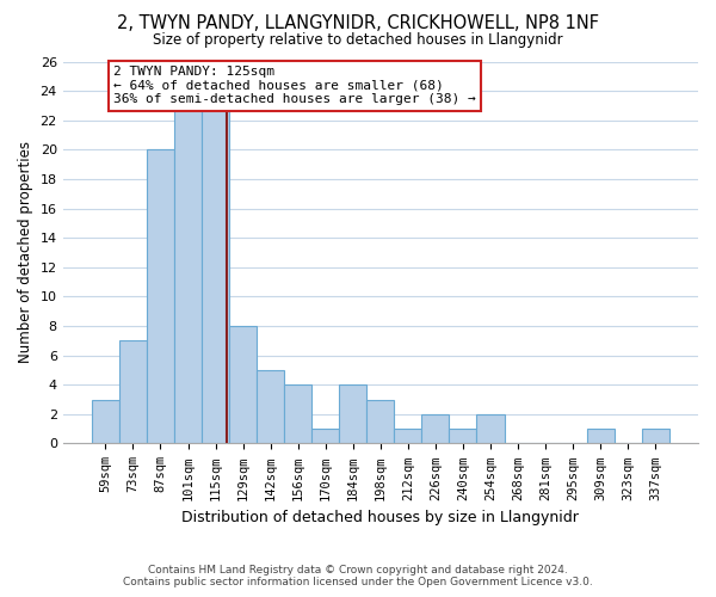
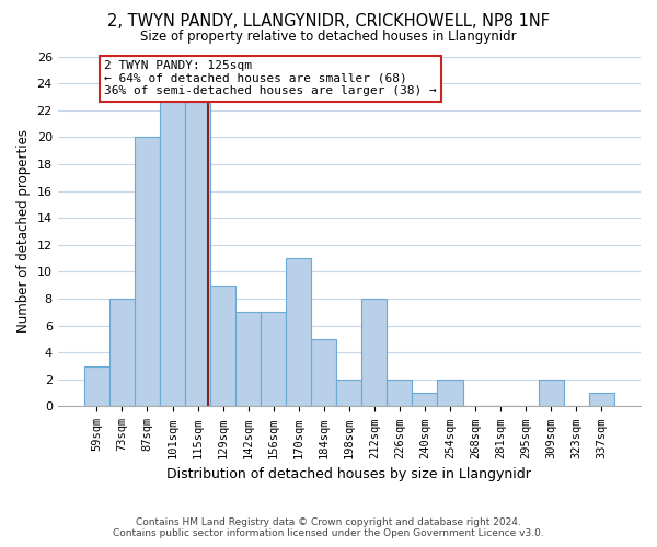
73sqm: 7 -> 8
129sqm: 8 -> 9
142sqm: 5 -> 7
156sqm: 4 -> 7
170sqm: 1 -> 11
184sqm: 4 -> 5
198sqm: 3 -> 2
212sqm: 1 -> 8
309sqm: 1 -> 2
